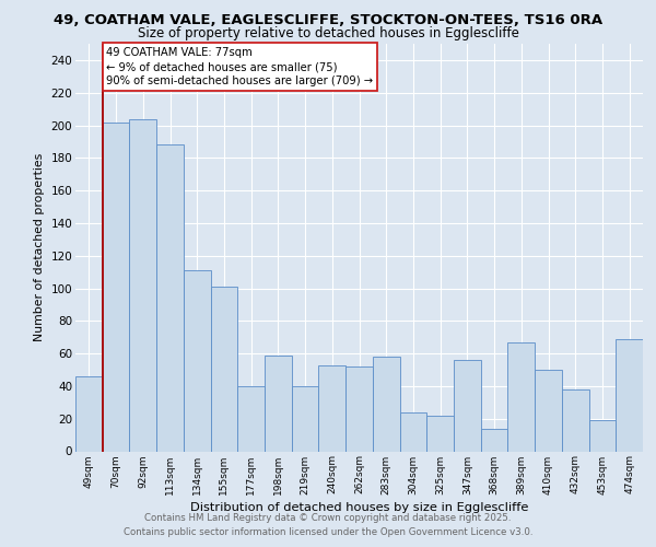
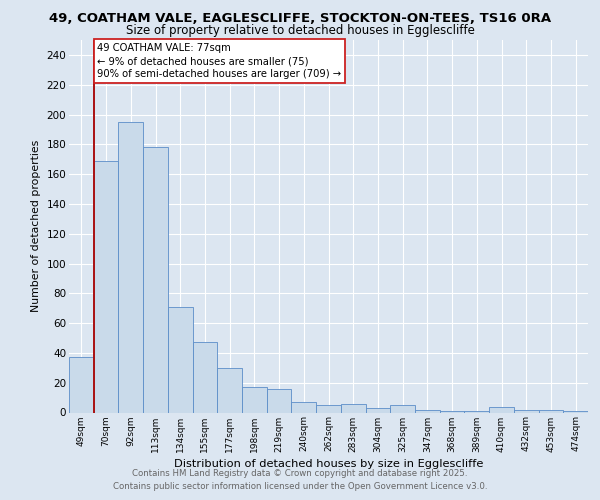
49sqm: 46 -> 37
70sqm: 202 -> 169
92sqm: 204 -> 195
113sqm: 188 -> 178
134sqm: 111 -> 71
155sqm: 101 -> 47
177sqm: 40 -> 30
198sqm: 59 -> 17
219sqm: 40 -> 16
240sqm: 53 -> 7
262sqm: 52 -> 5
283sqm: 58 -> 6
304sqm: 24 -> 3
325sqm: 22 -> 5
347sqm: 56 -> 2
368sqm: 14 -> 1
389sqm: 67 -> 1
410sqm: 50 -> 4
432sqm: 38 -> 2
453sqm: 19 -> 2
474sqm: 69 -> 1
